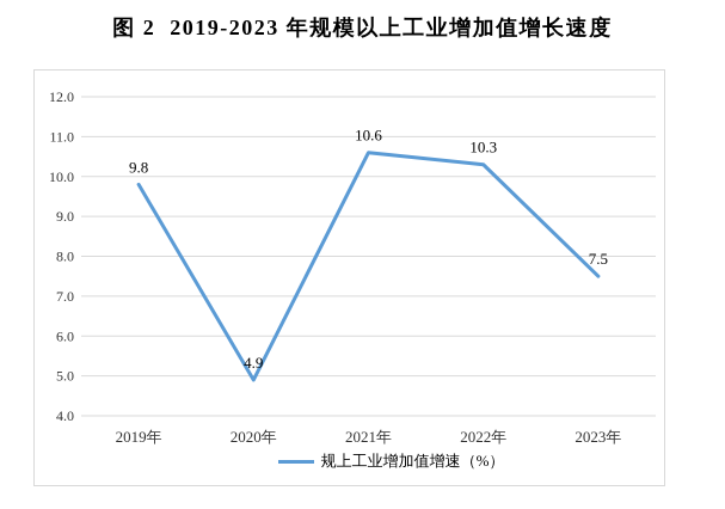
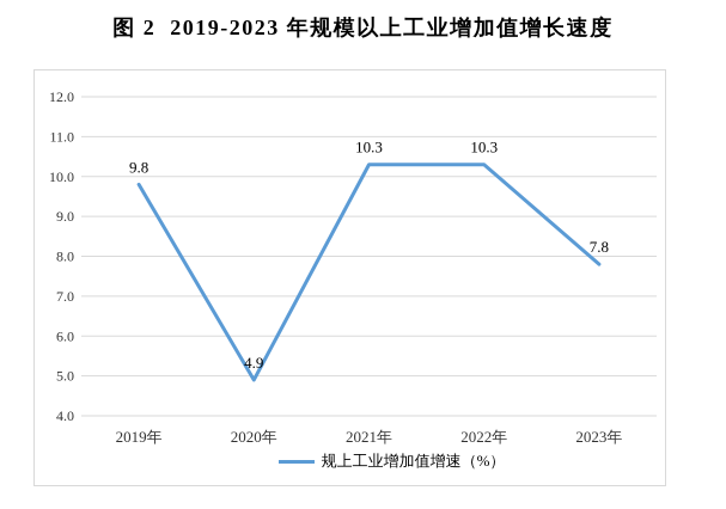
2021年: 10.6 -> 10.3
2023年: 7.5 -> 7.8
